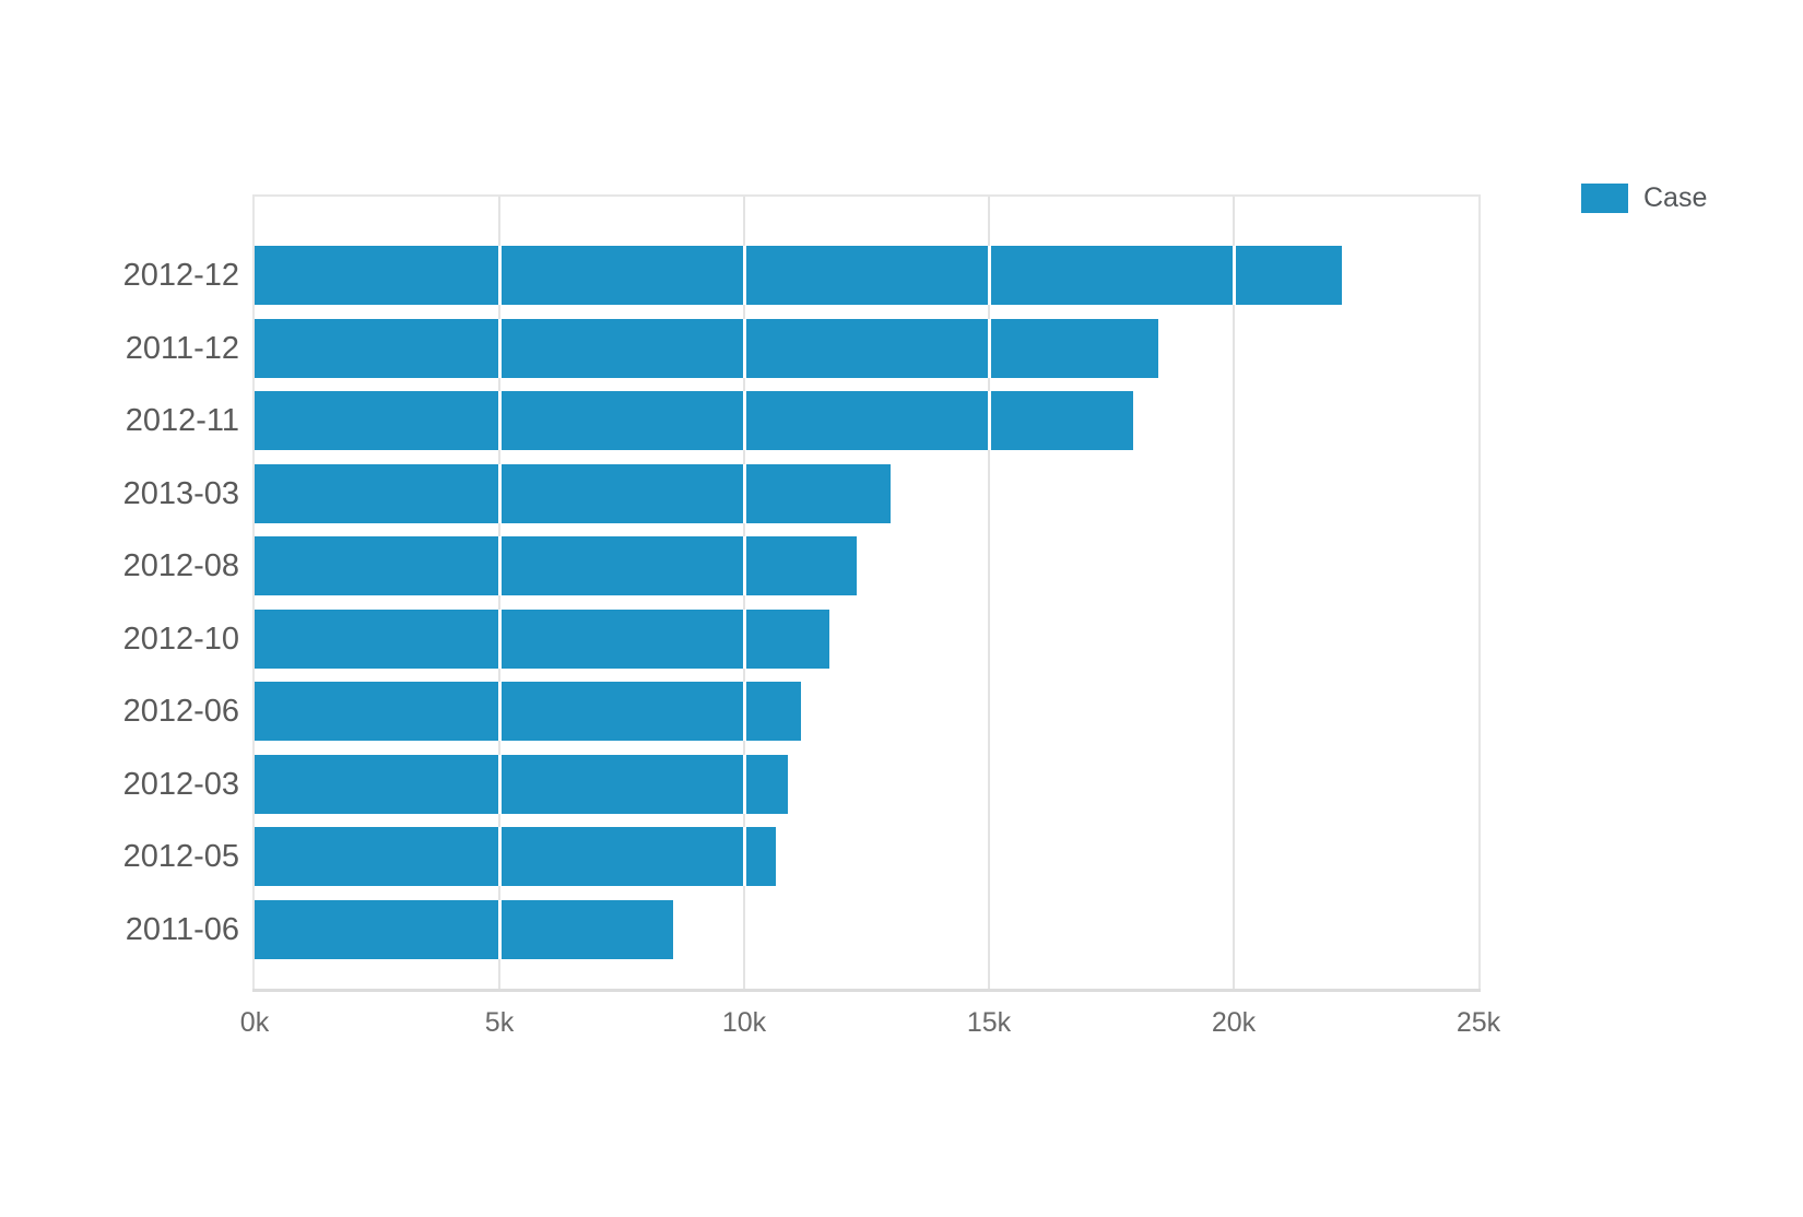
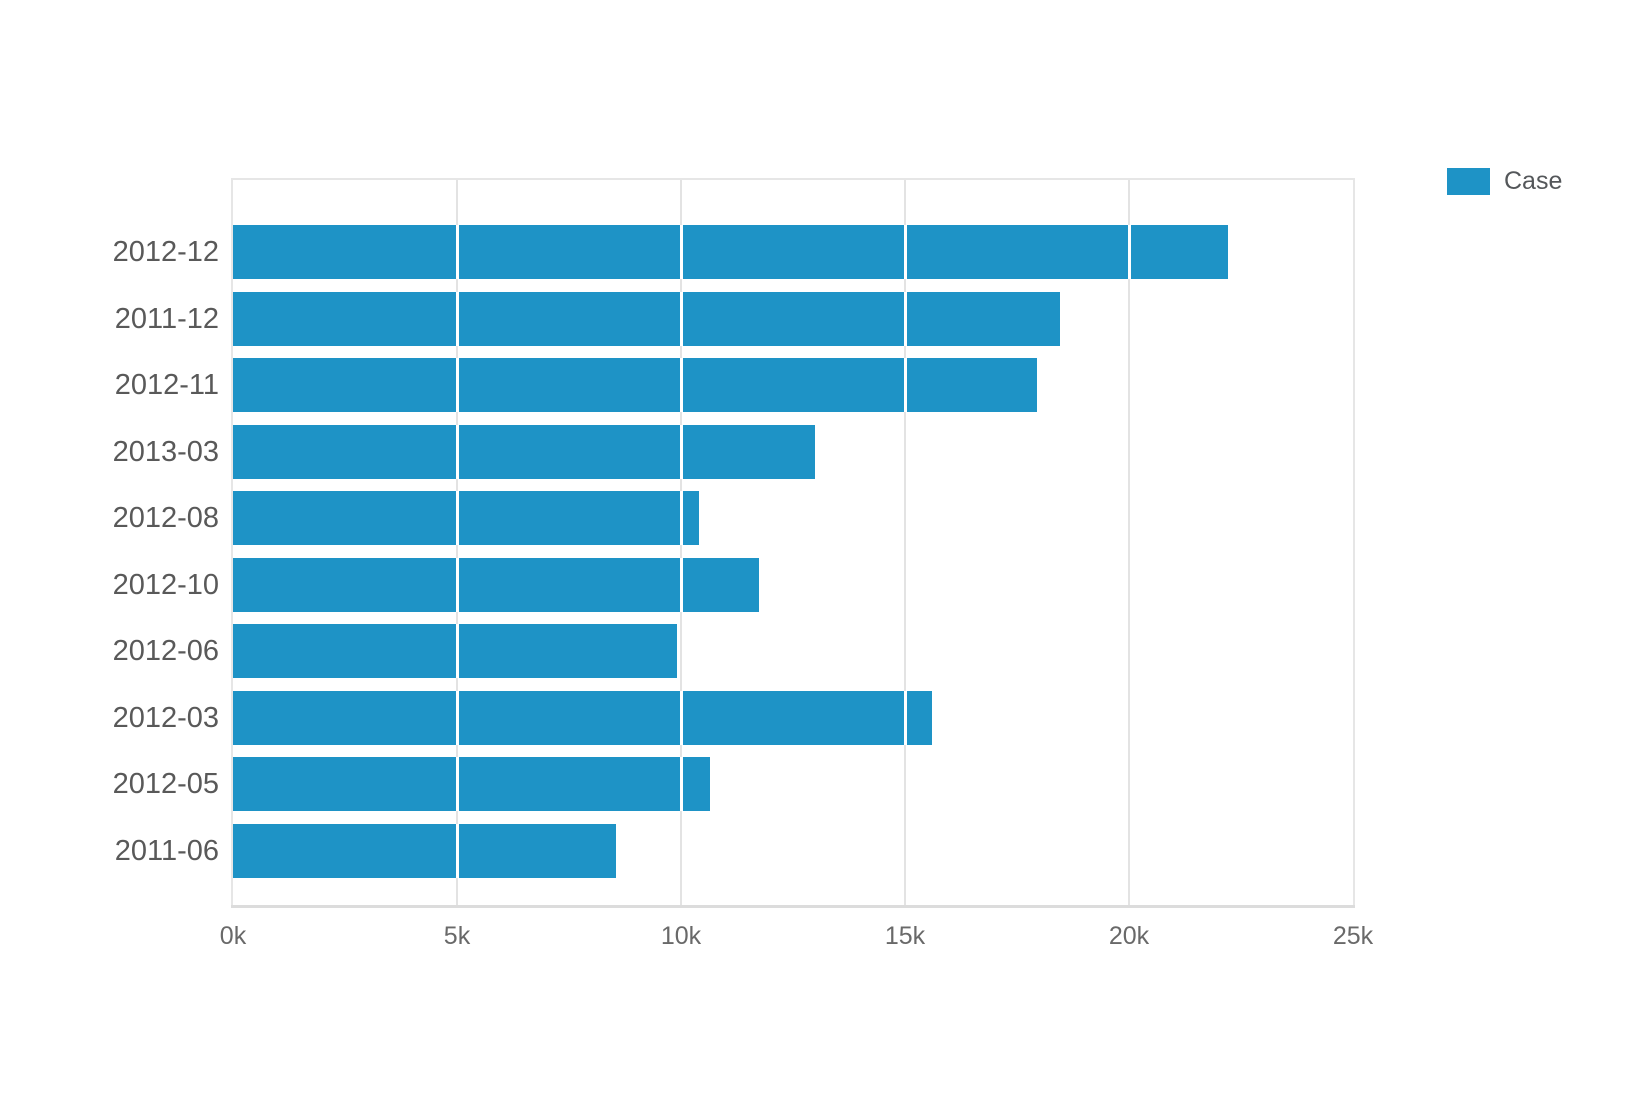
2012-08: 12.3k -> 10.4k
2012-06: 11.2k -> 9.9k
2012-03: 10.9k -> 15.6k
